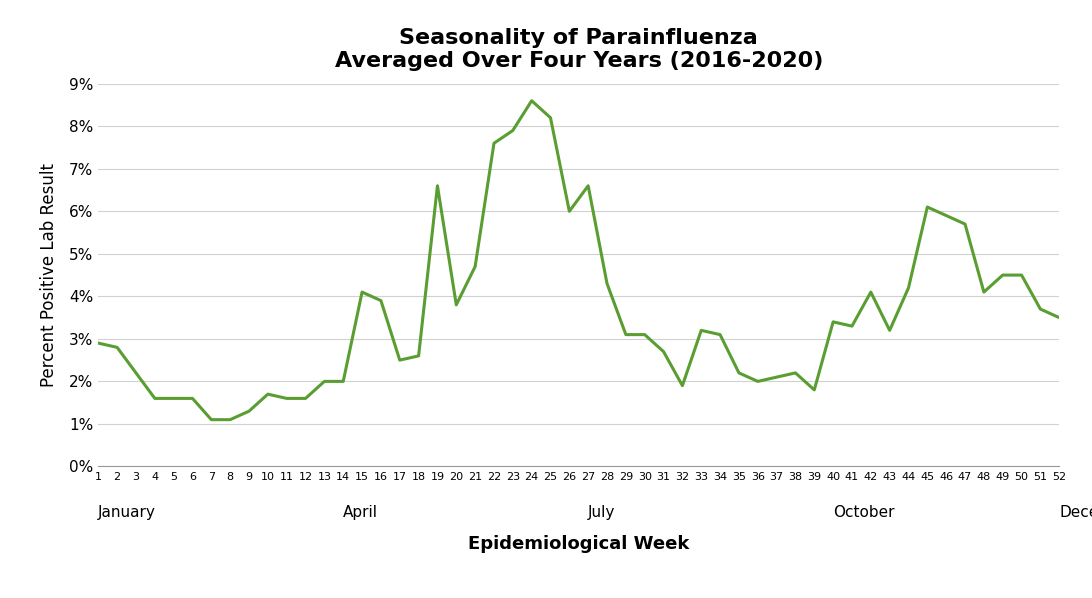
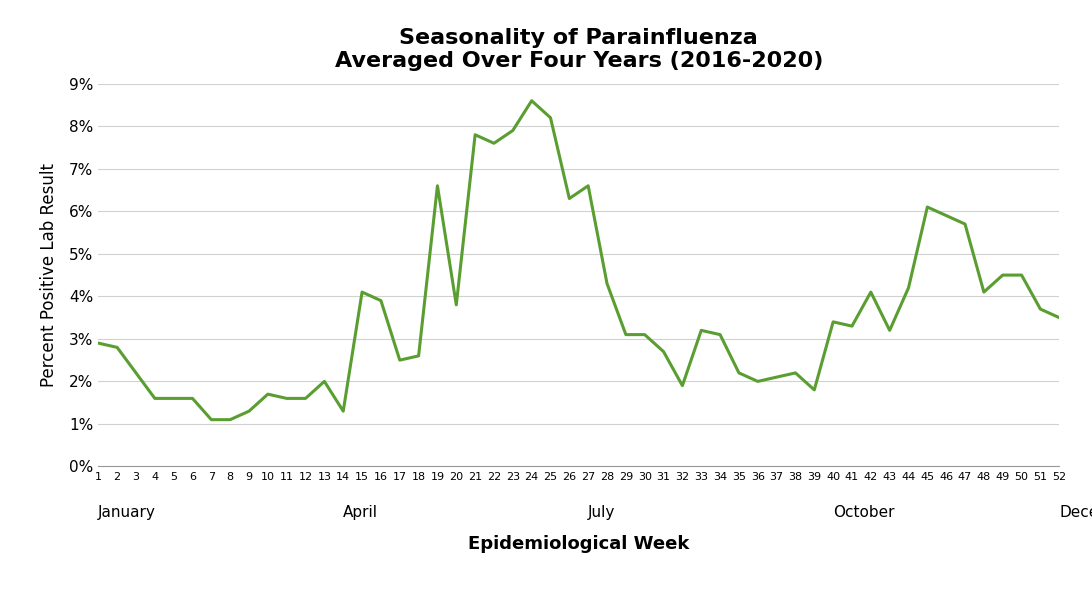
14: 2.0% -> 1.3%
21: 4.7% -> 7.8%
26: 6.0% -> 6.3%
